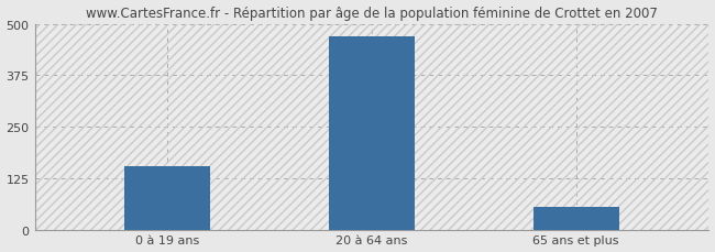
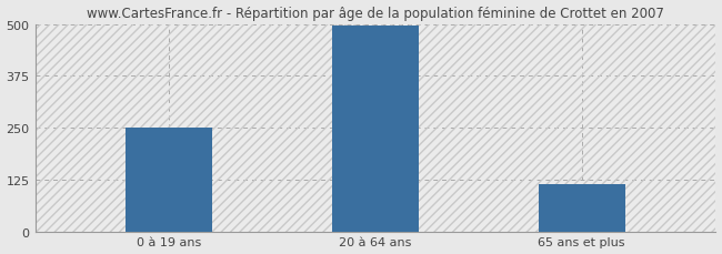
0 à 19 ans: 155 -> 251
20 à 64 ans: 470 -> 497
65 ans et plus: 55 -> 113
